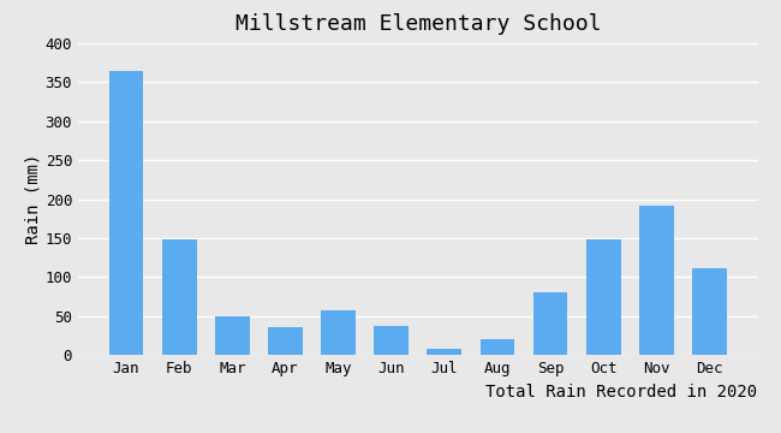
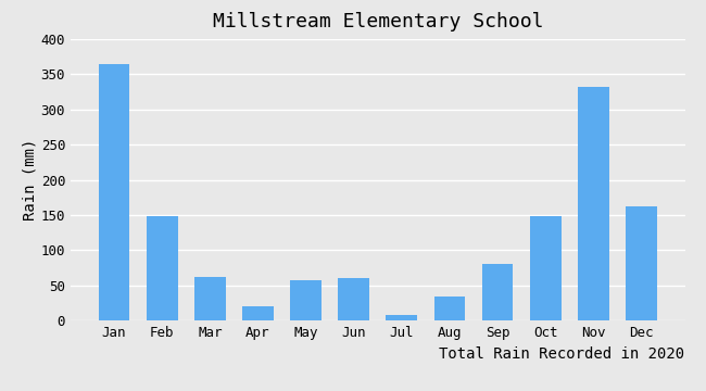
Mar: 50 -> 62
Apr: 36 -> 20
Jun: 38 -> 60
Aug: 20 -> 34
Nov: 191 -> 332
Dec: 111 -> 162
